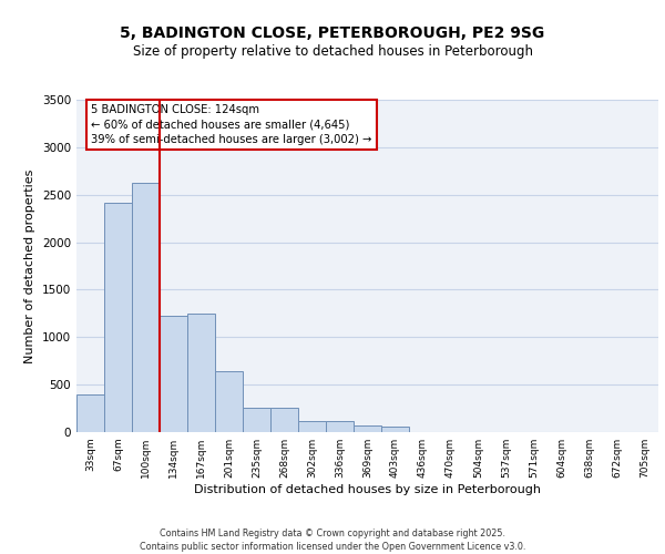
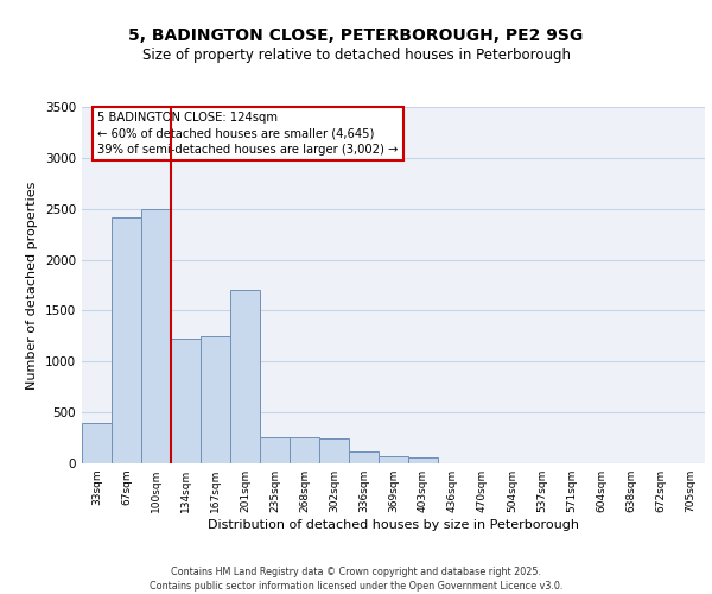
100sqm: 2620 -> 2500
201sqm: 640 -> 1700
302sqm: 120 -> 240
